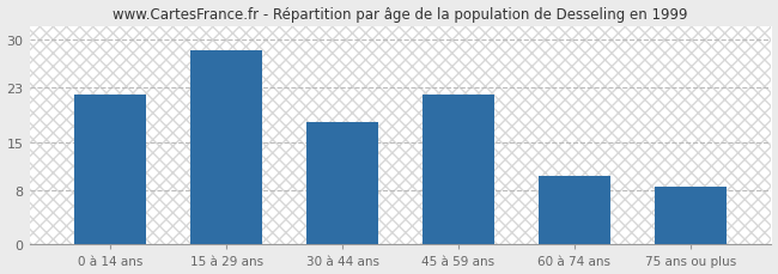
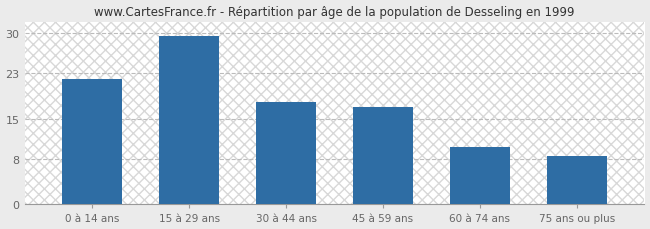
15 à 29 ans: 28.4 -> 29.5
45 à 59 ans: 22.0 -> 17.0
